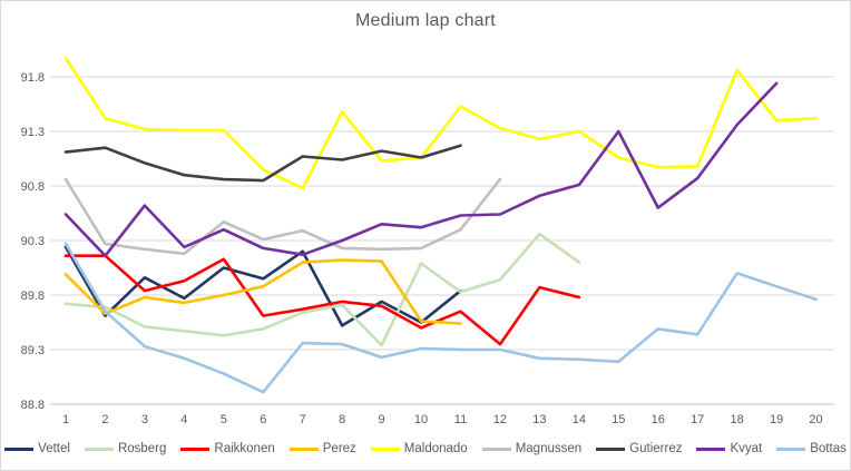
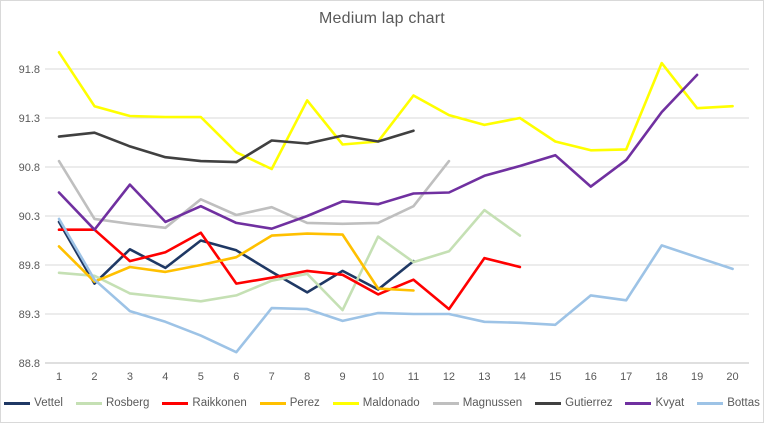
Vettel/7: 90.2 -> 89.7
Kvyat/15: 91.3 -> 90.9
